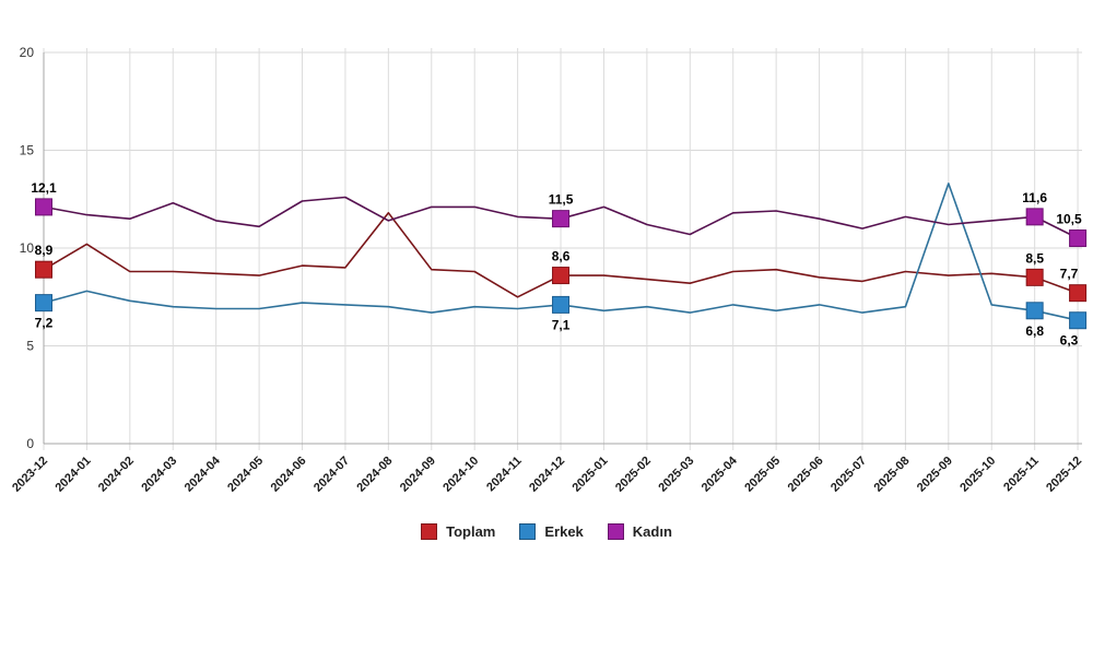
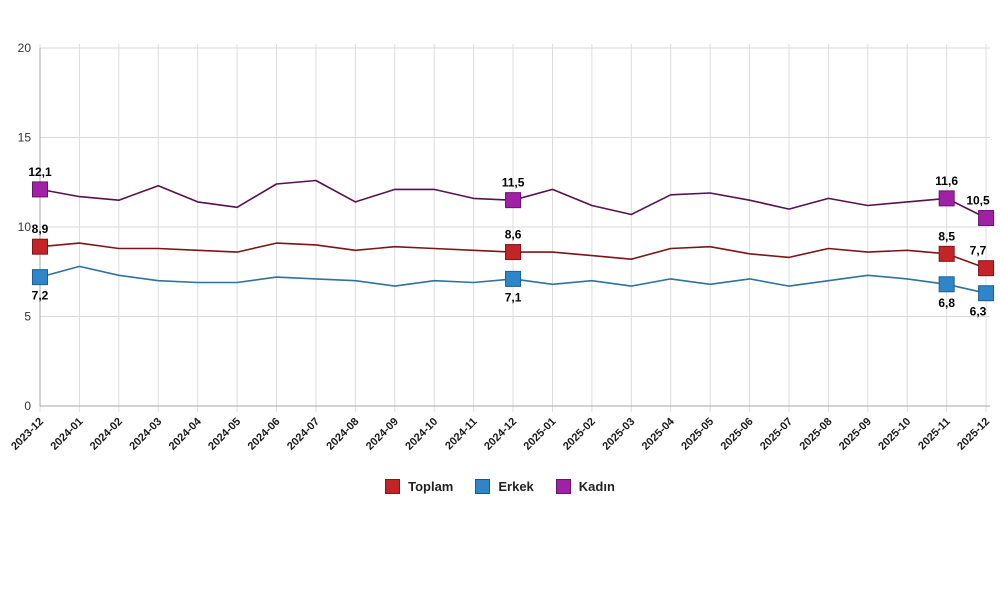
Toplam/2024-01: 10.2 -> 9.1
Toplam/2024-08: 11.8 -> 8.7
Toplam/2024-11: 7.5 -> 8.7
Erkek/2025-09: 13.3 -> 7.3
